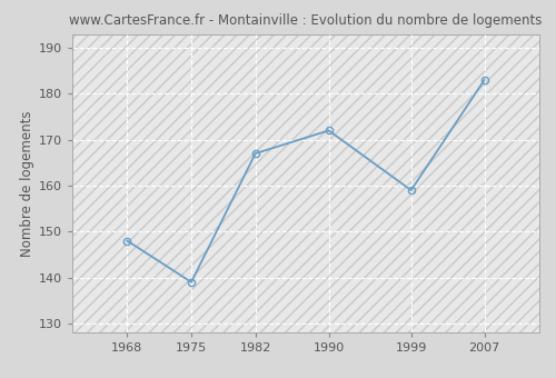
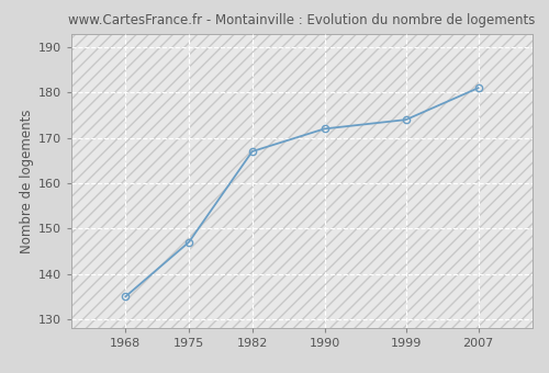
1968: 148 -> 135
1975: 139 -> 147
1999: 159 -> 174
2007: 183 -> 181
